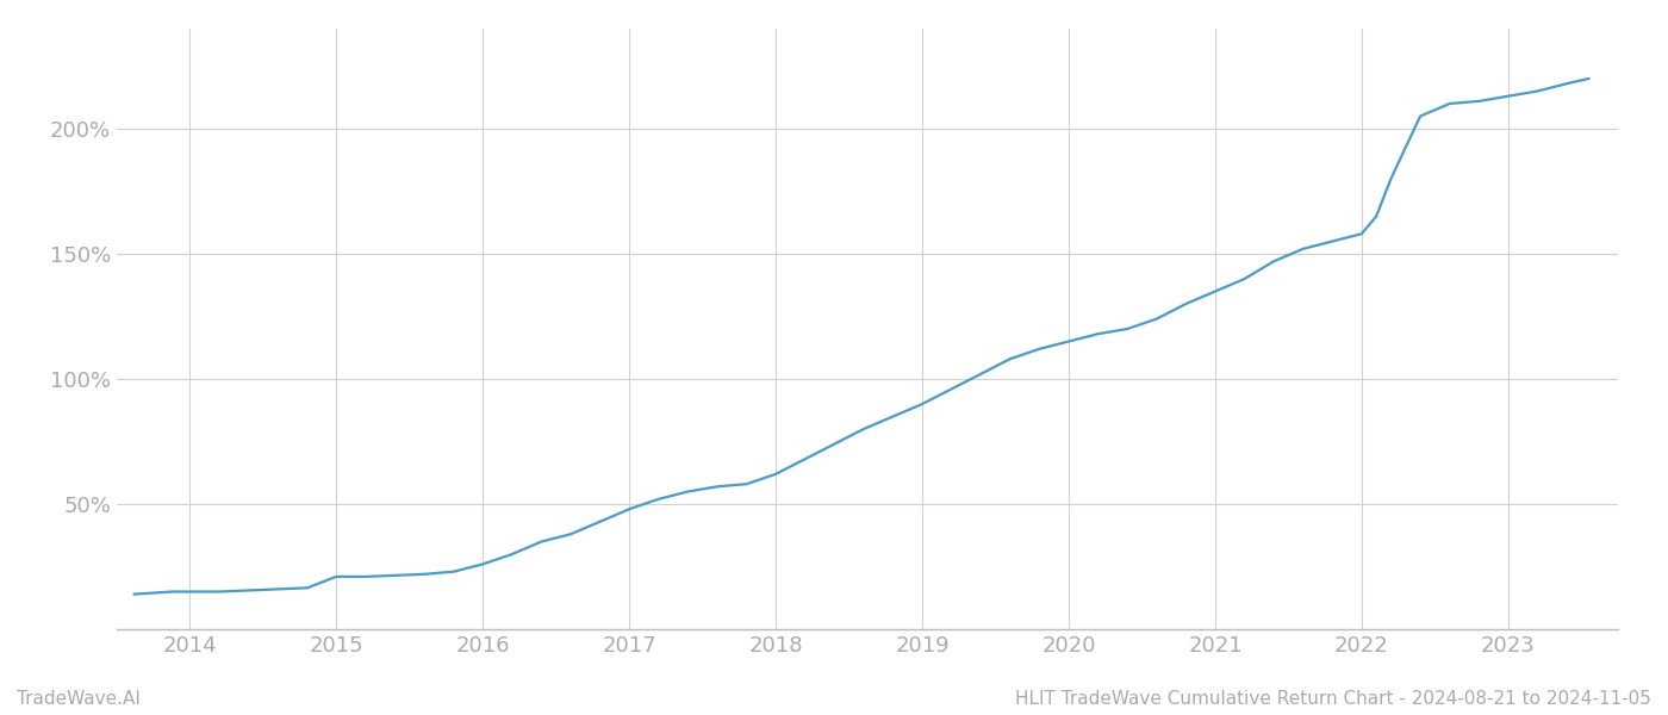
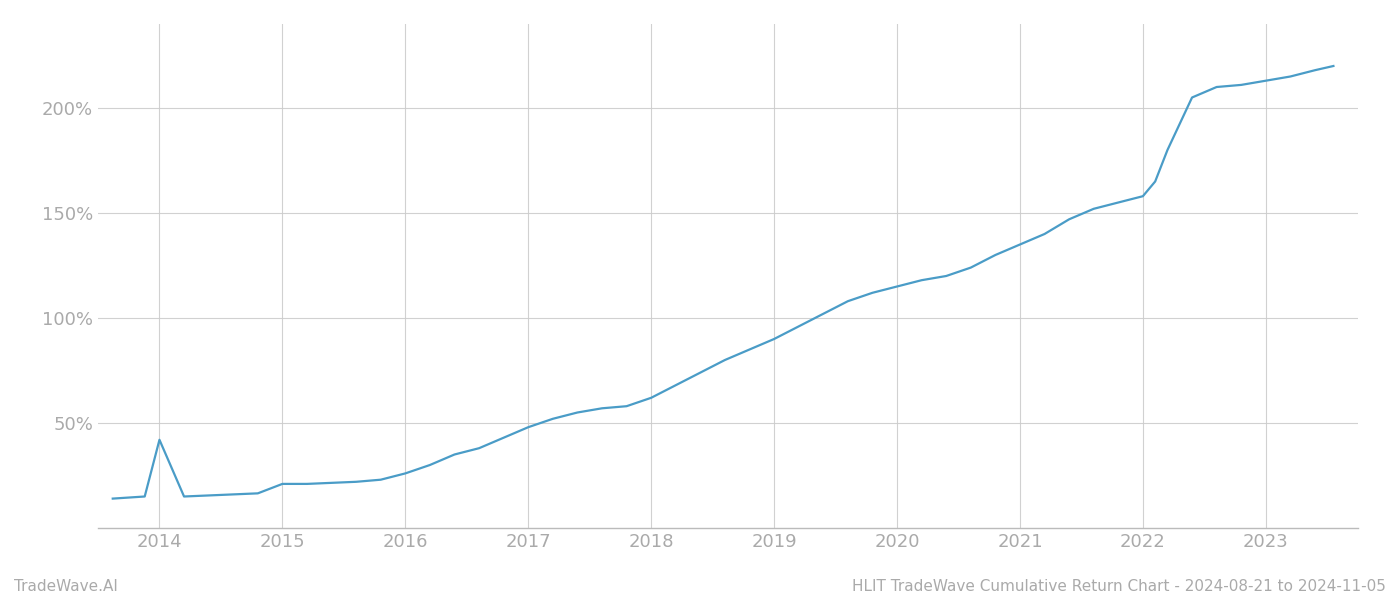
2014: 15.0% -> 42.0%
